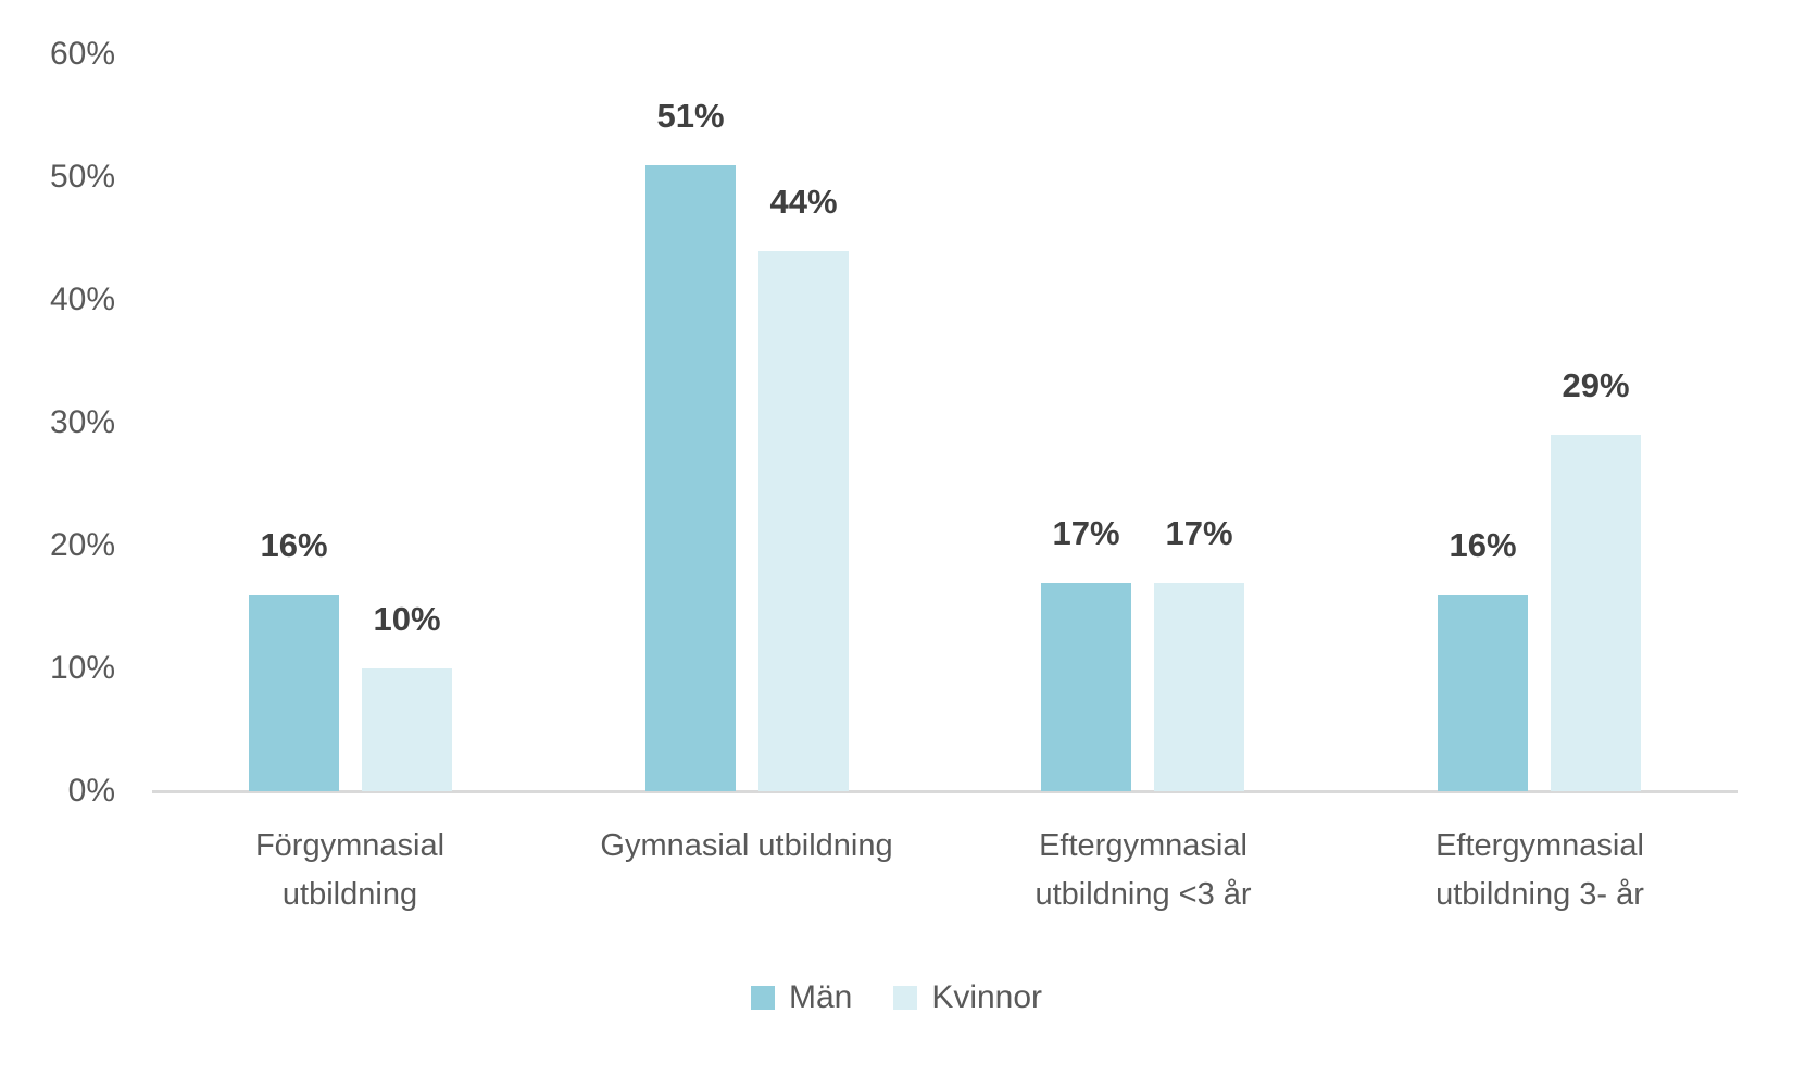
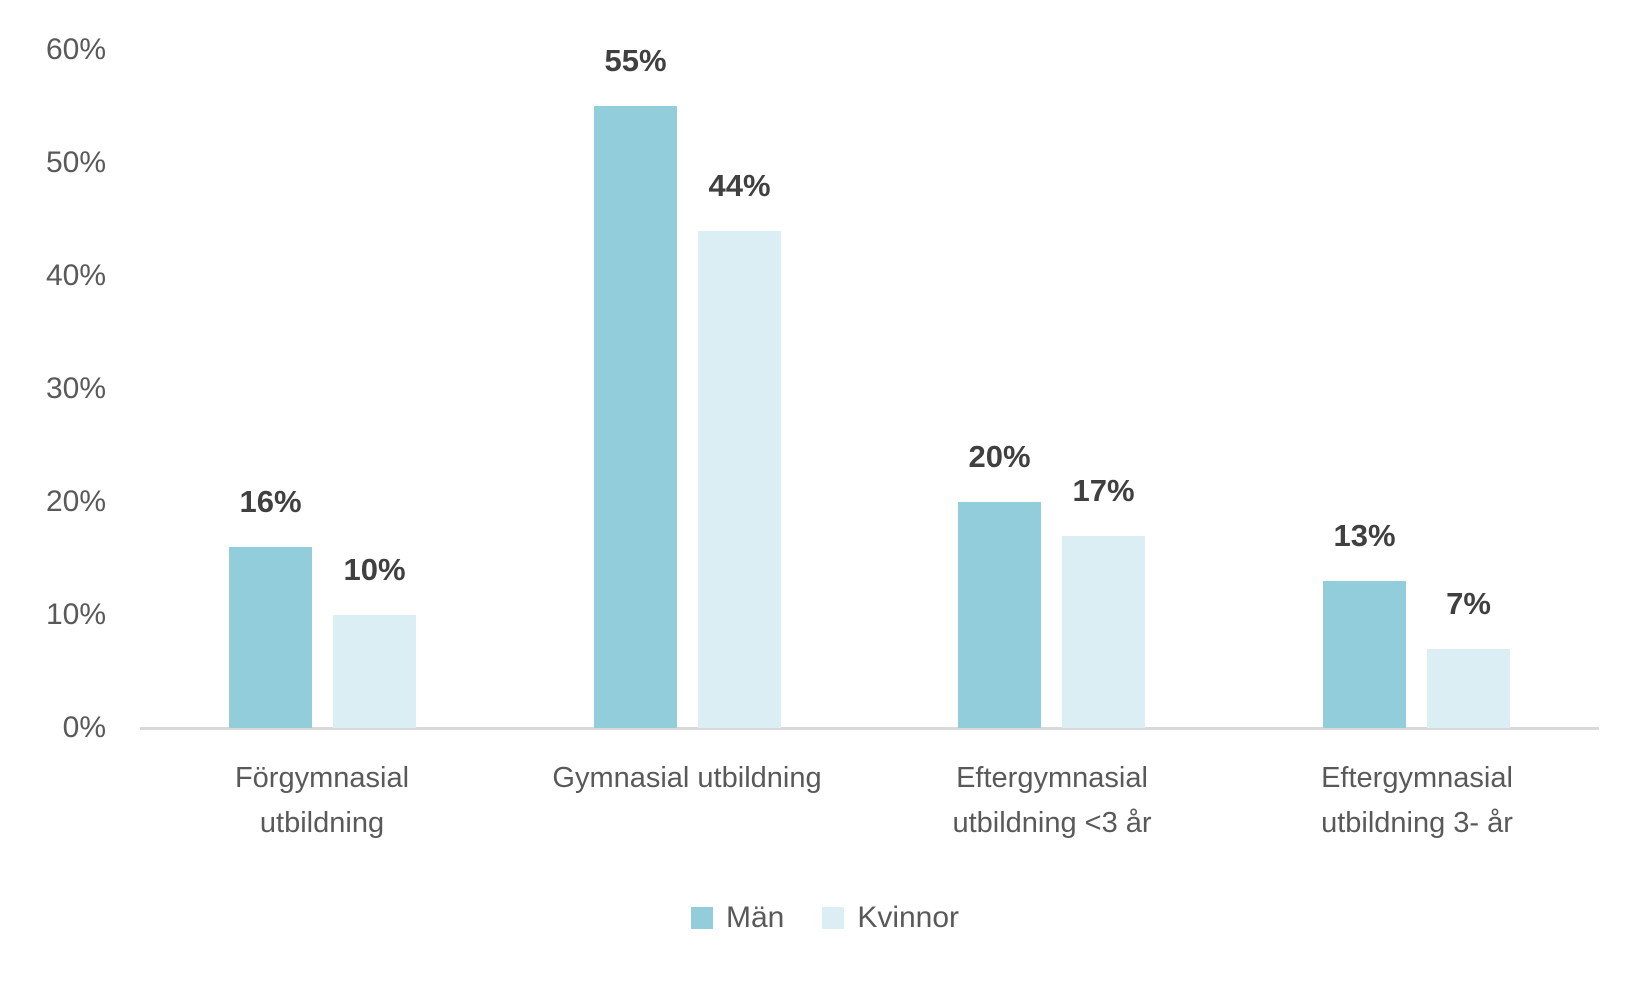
Män/Gymnasial utbildning: 51% -> 55%
Män/Eftergymnasial utbildning <3 år: 17% -> 20%
Män/Eftergymnasial utbildning 3- år: 16% -> 13%
Kvinnor/Eftergymnasial utbildning 3- år: 29% -> 7%
